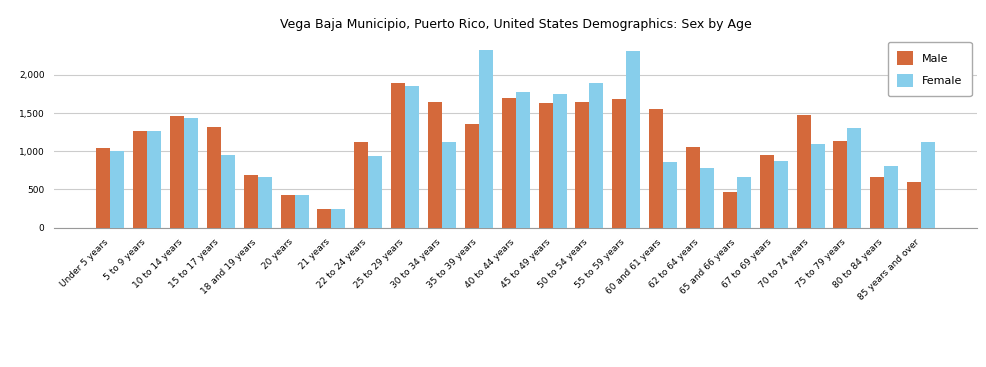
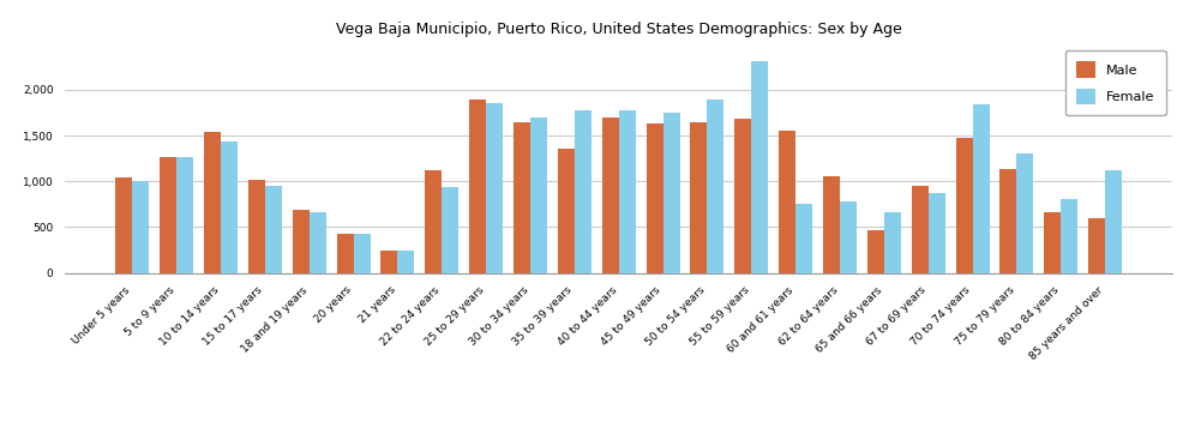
Male/10 to 14 years: 1,460 -> 1,540
Male/15 to 17 years: 1,320 -> 1,020
Female/30 to 34 years: 1,120 -> 1,700
Female/35 to 39 years: 2,320 -> 1,780
Female/60 and 61 years: 860 -> 760
Female/70 to 74 years: 1,100 -> 1,840
